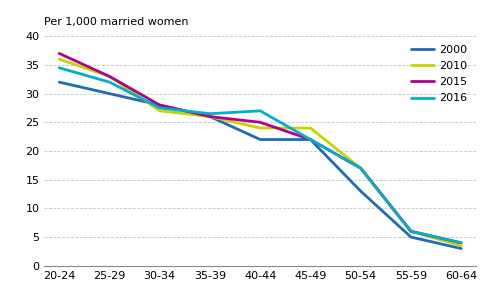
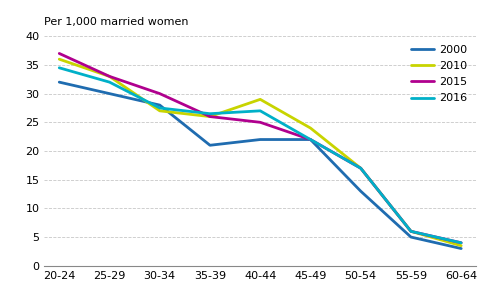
2015/30-34: 28 -> 30
2000/35-39: 26 -> 21
2010/40-44: 24.0 -> 29.0
